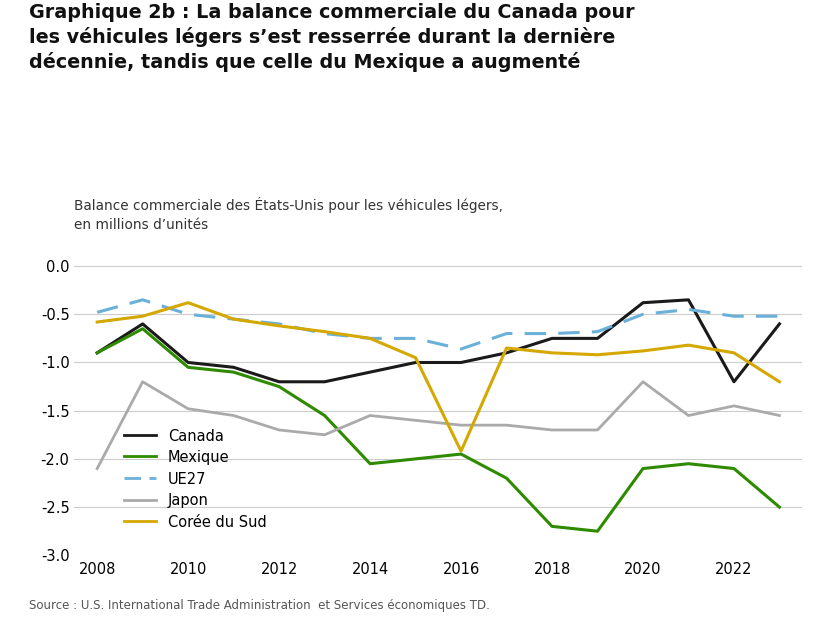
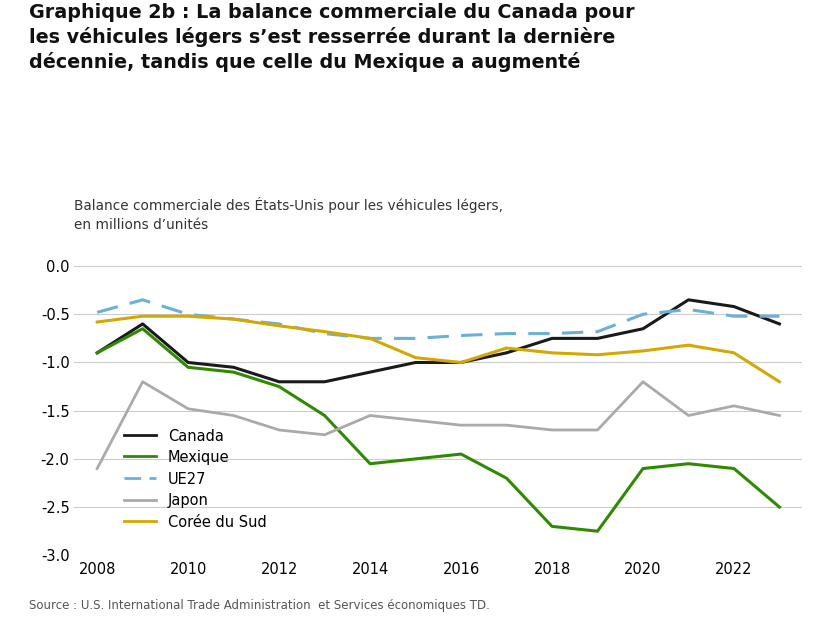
Corée du Sud/2010: -0.38 -> -0.52
UE27/2016: -0.86 -> -0.72
Corée du Sud/2016: -1.92 -> -1.00
Canada/2020: -0.38 -> -0.65
Canada/2022: -1.20 -> -0.42
